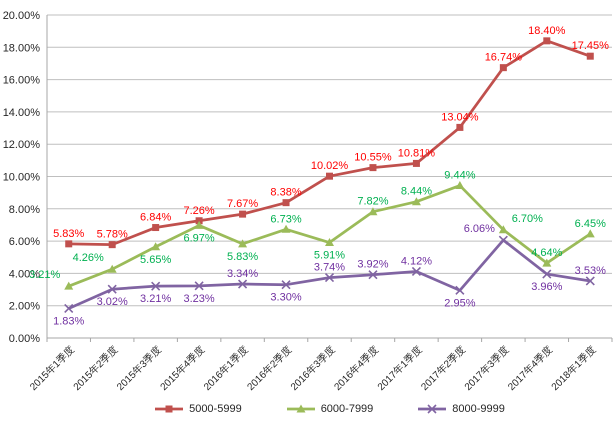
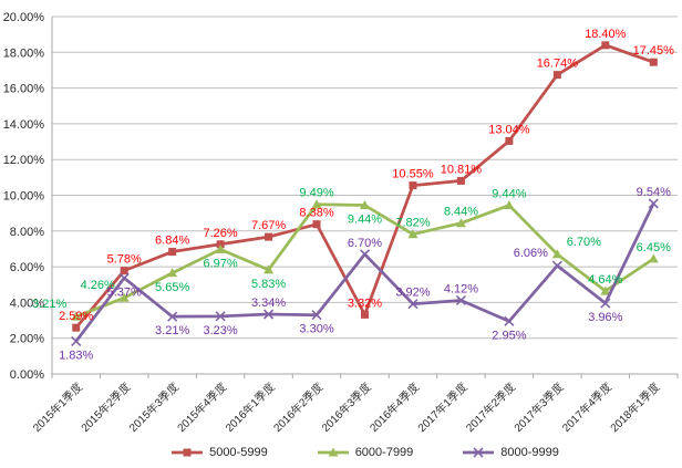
5000-5999/2015年1季度: 5.83% -> 2.59%
8000-9999/2015年2季度: 3.02% -> 5.37%
6000-7999/2016年2季度: 6.73% -> 9.49%
5000-5999/2016年3季度: 10.02% -> 3.32%
6000-7999/2016年3季度: 5.91% -> 9.44%
8000-9999/2016年3季度: 3.74% -> 6.70%
8000-9999/2018年1季度: 3.53% -> 9.54%
